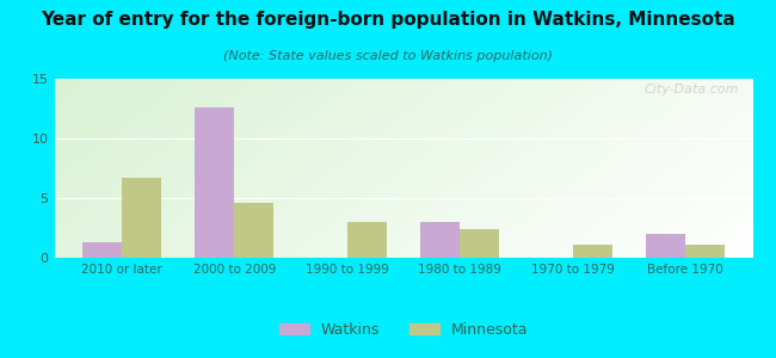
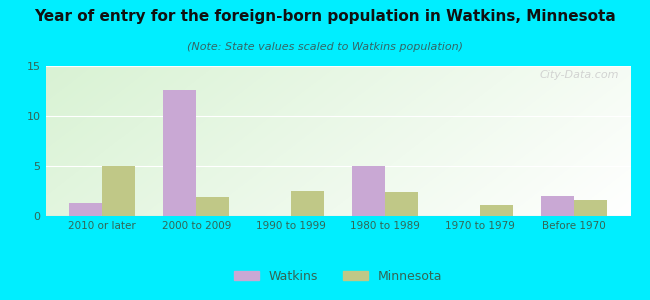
Minnesota/2010 or later: 6.7 -> 5.0
Minnesota/2000 to 2009: 4.6 -> 1.9
Minnesota/1990 to 1999: 3.0 -> 2.5
Watkins/1980 to 1989: 3.0 -> 5.0
Minnesota/Before 1970: 1.1 -> 1.6
